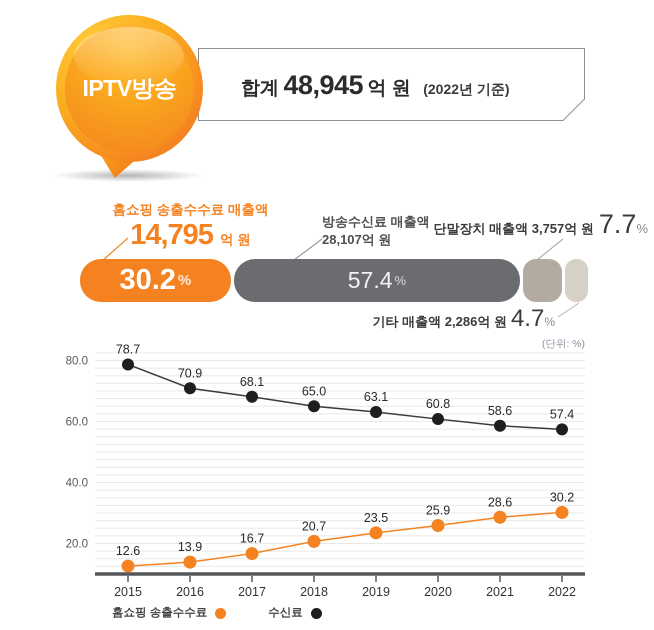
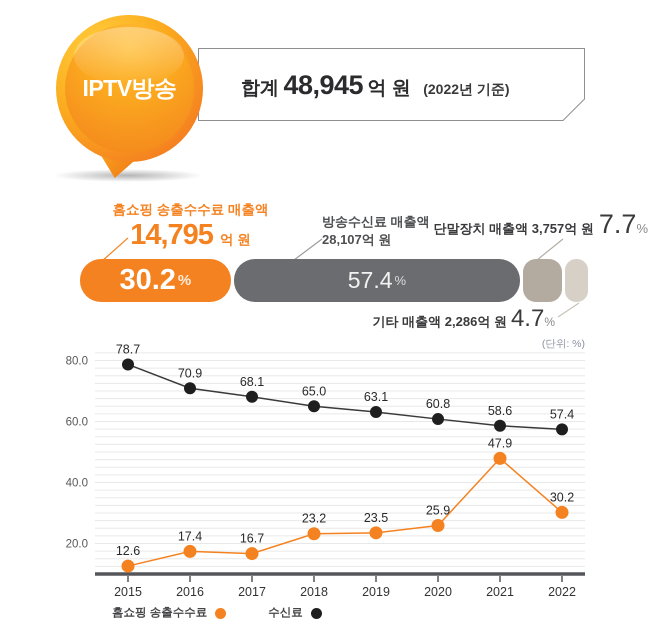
홈쇼핑 송출수수료/2016: 13.9 -> 17.4
홈쇼핑 송출수수료/2018: 20.7 -> 23.2
홈쇼핑 송출수수료/2021: 28.6 -> 47.9
